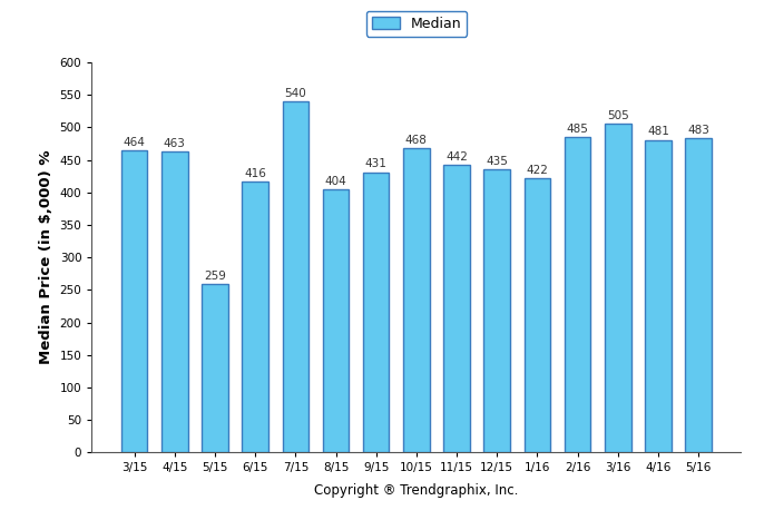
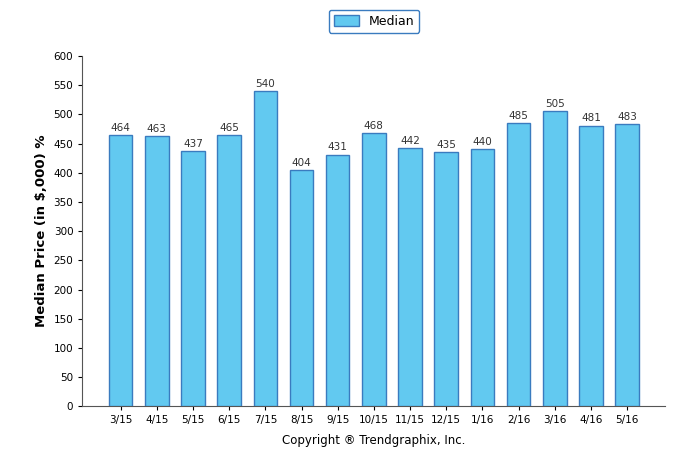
5/15: 259 -> 437
6/15: 416 -> 465
1/16: 422 -> 440
